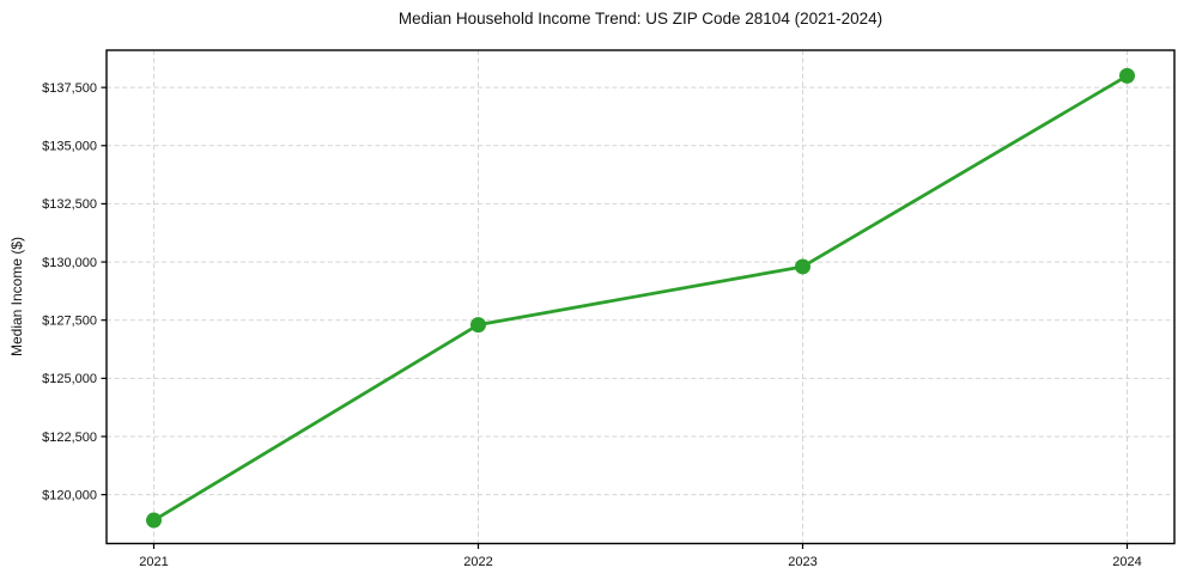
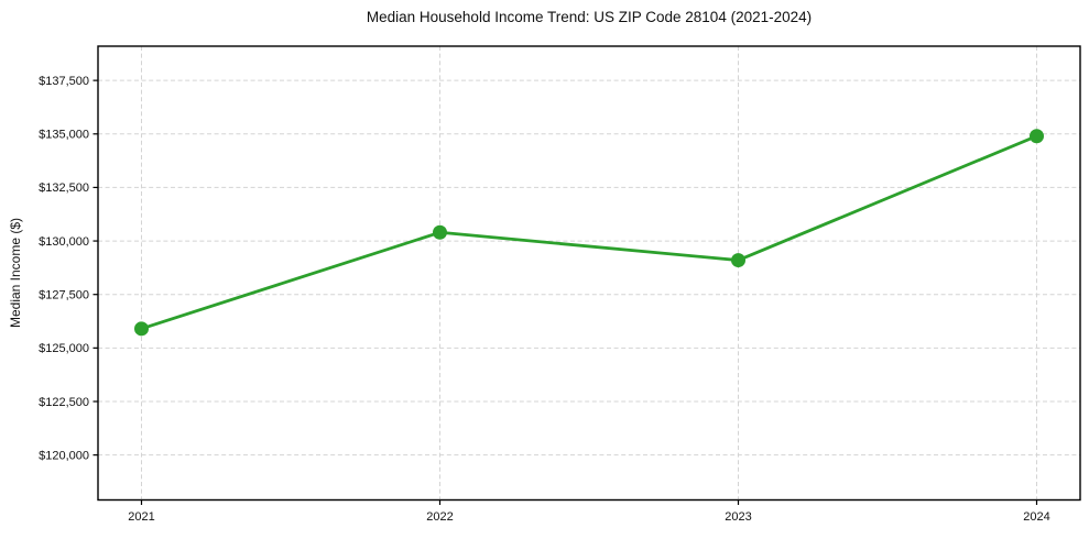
2021: $118900 -> $125900
2022: $127300 -> $130400
2023: $129800 -> $129100
2024: $138000 -> $134900
